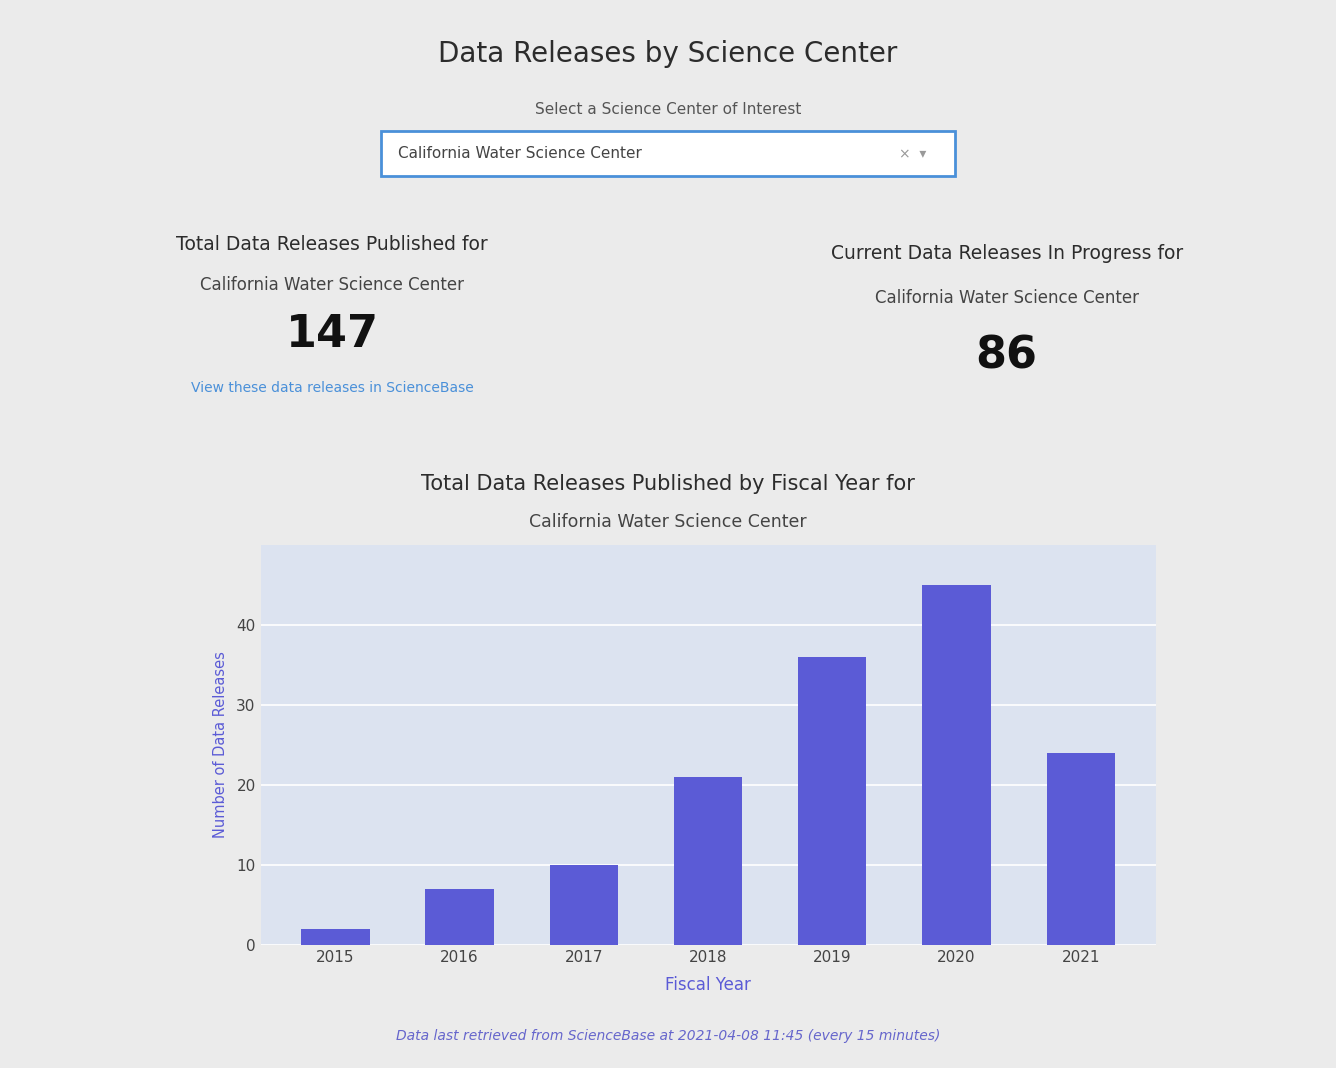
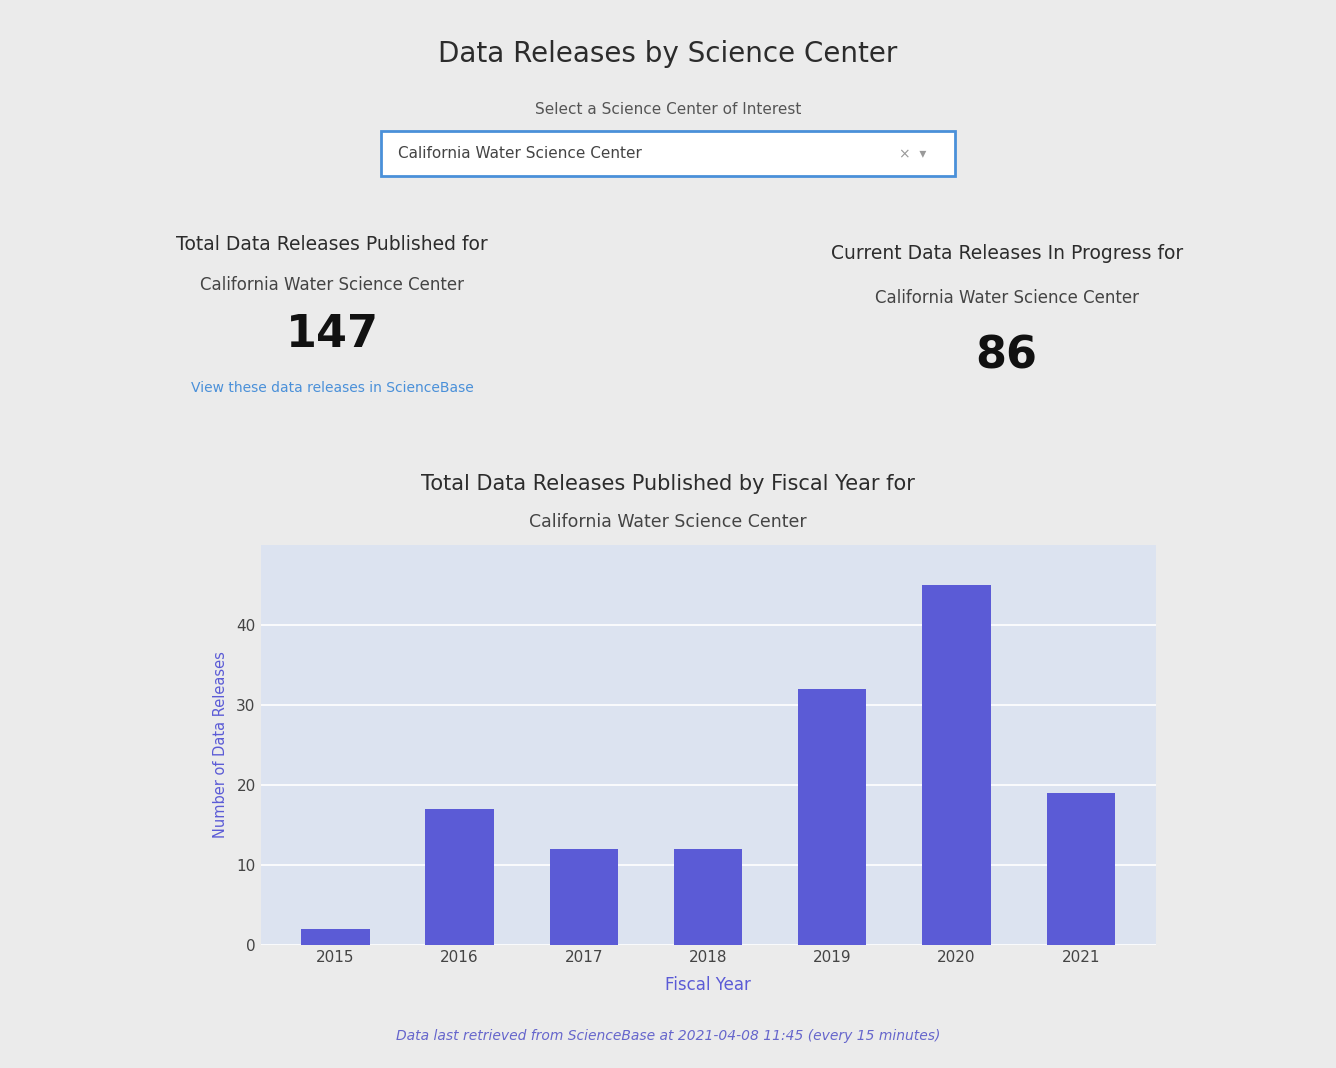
2016: 7 -> 17
2017: 10 -> 12
2018: 21 -> 12
2019: 36 -> 32
2021: 24 -> 19
